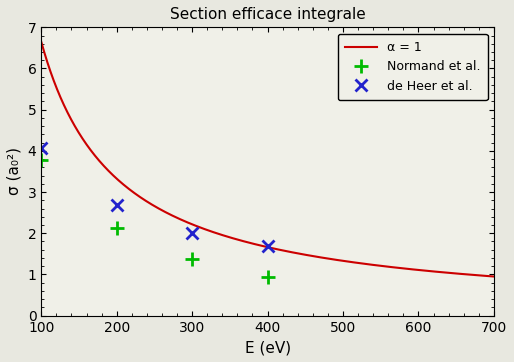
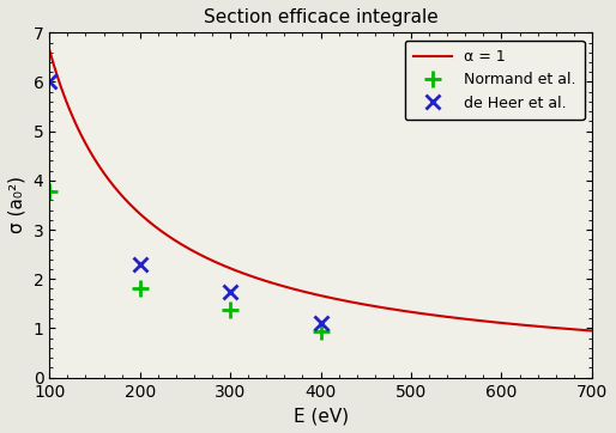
de Heer et al./100: 4.06 -> 6.00
Normand et al./200: 2.12 -> 1.80
de Heer et al./200: 2.68 -> 2.30
de Heer et al./300: 2.01 -> 1.75
de Heer et al./400: 1.68 -> 1.10
